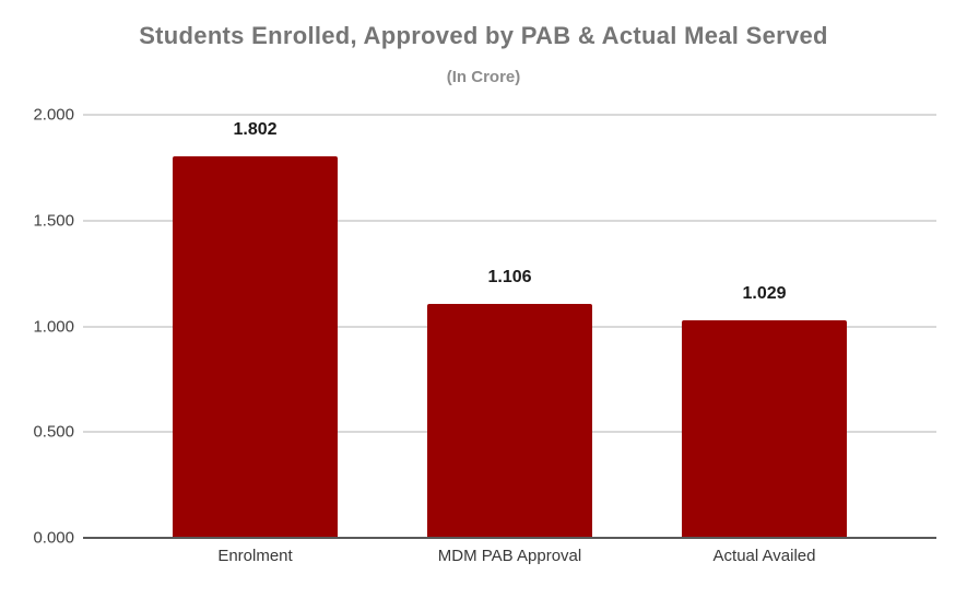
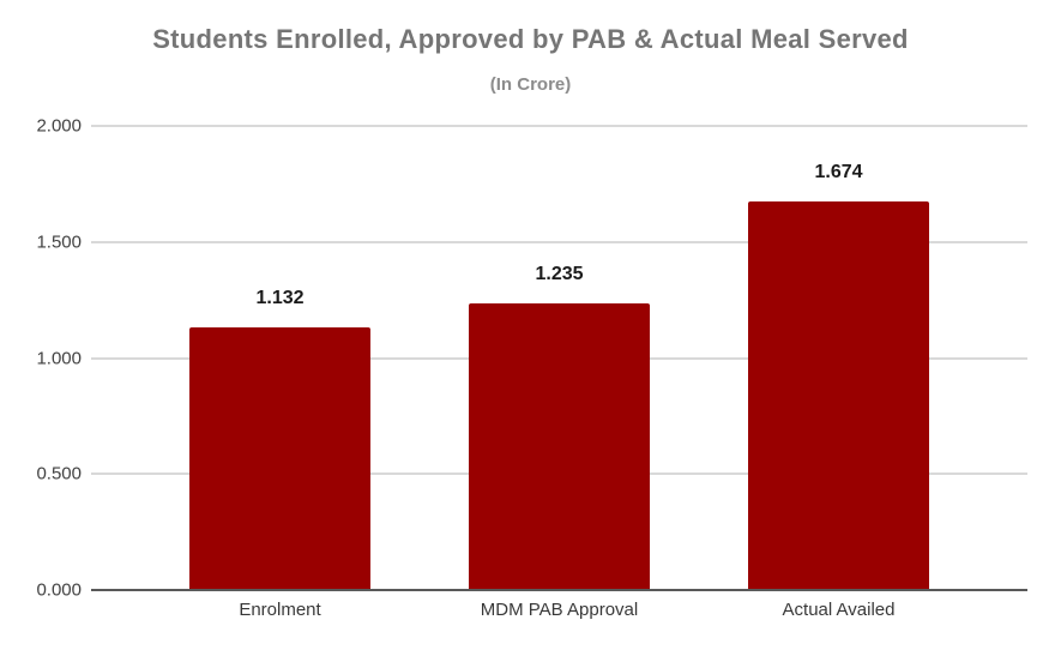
Enrolment: 1.802 -> 1.132
MDM PAB Approval: 1.106 -> 1.235
Actual Availed: 1.029 -> 1.674
